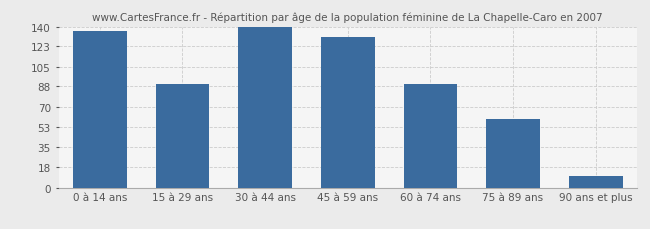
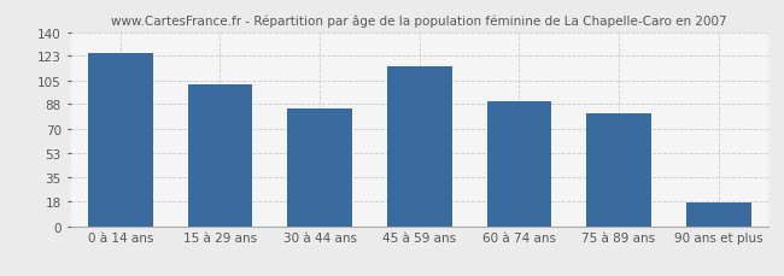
0 à 14 ans: 136 -> 125
15 à 29 ans: 90 -> 102
30 à 44 ans: 140 -> 85
45 à 59 ans: 131 -> 115
75 à 89 ans: 60 -> 81
90 ans et plus: 10 -> 17
